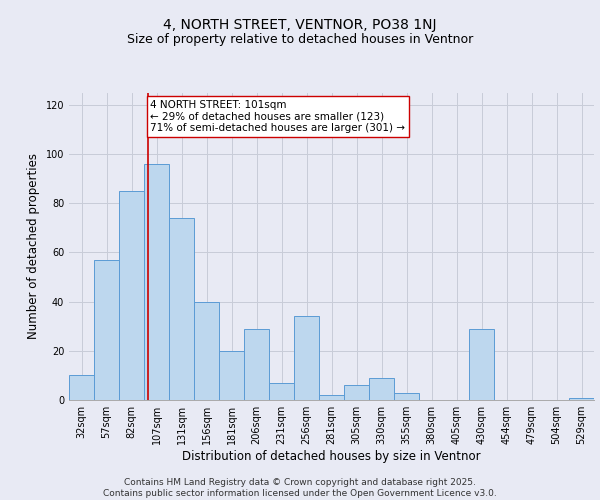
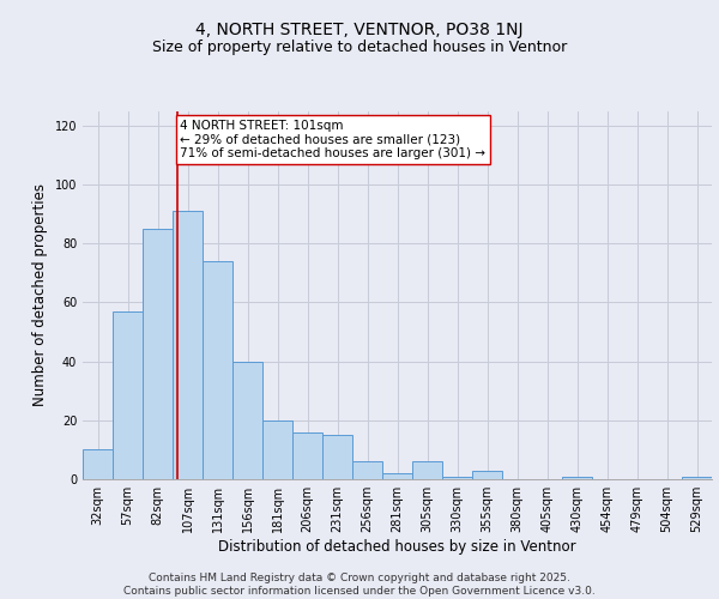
107sqm: 96 -> 91
206sqm: 29 -> 16
231sqm: 7 -> 15
256sqm: 34 -> 6
330sqm: 9 -> 1
430sqm: 29 -> 1
